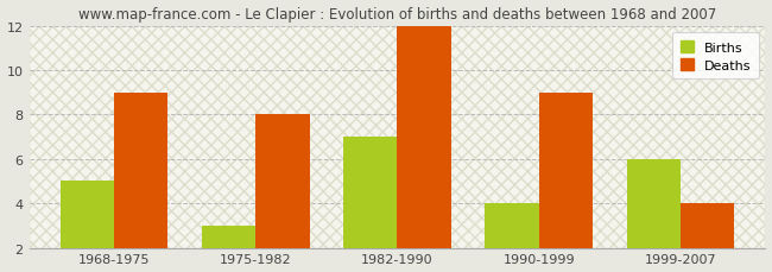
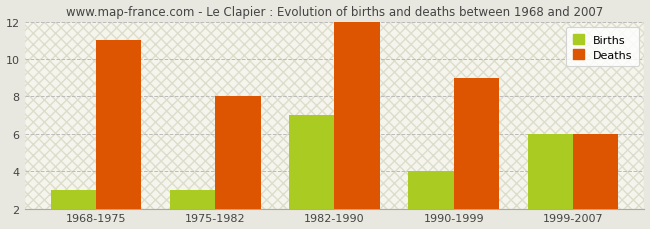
Births/1968-1975: 5 -> 3
Deaths/1968-1975: 9 -> 11
Deaths/1999-2007: 4 -> 6
